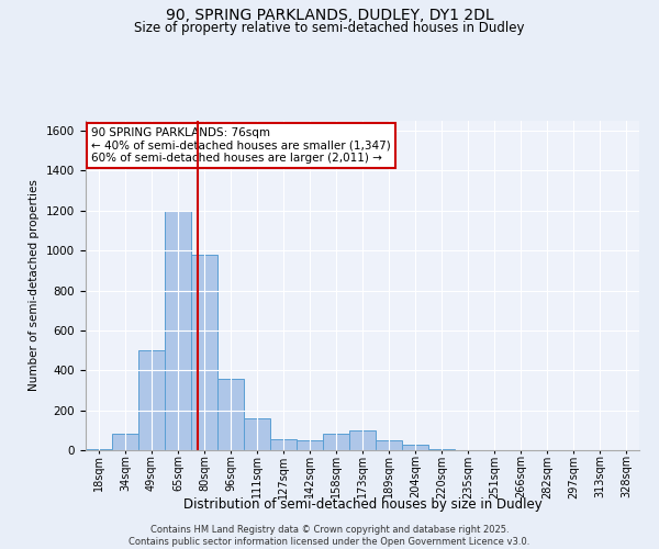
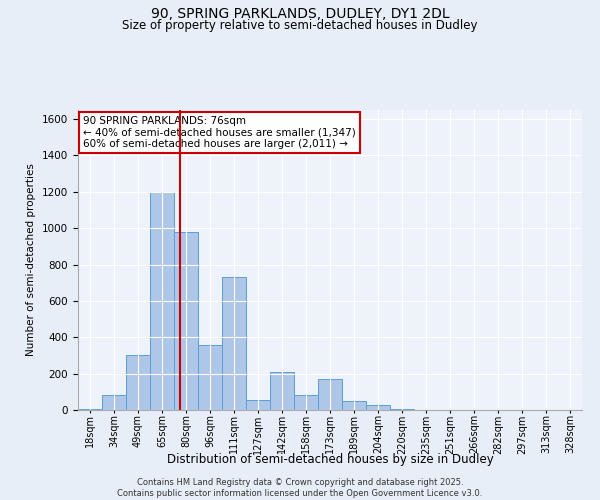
49sqm: 500 -> 300
111sqm: 160 -> 730
142sqm: 50 -> 210
173sqm: 100 -> 170
